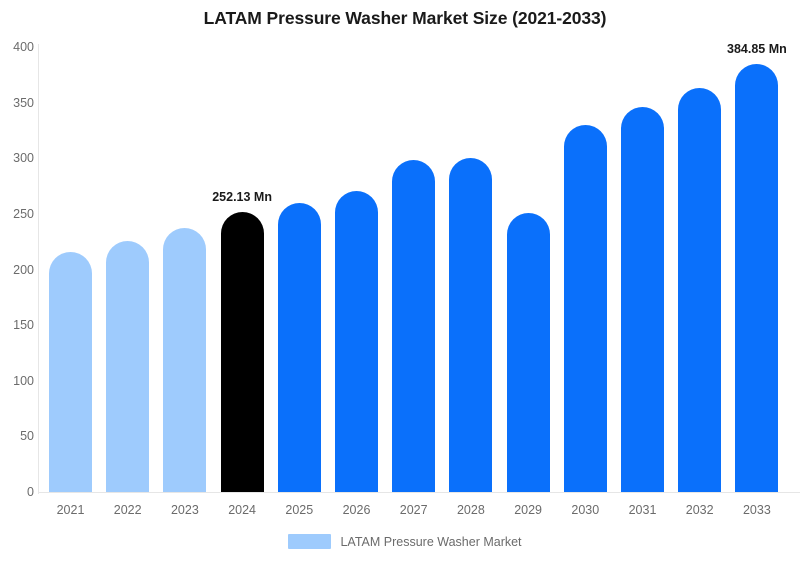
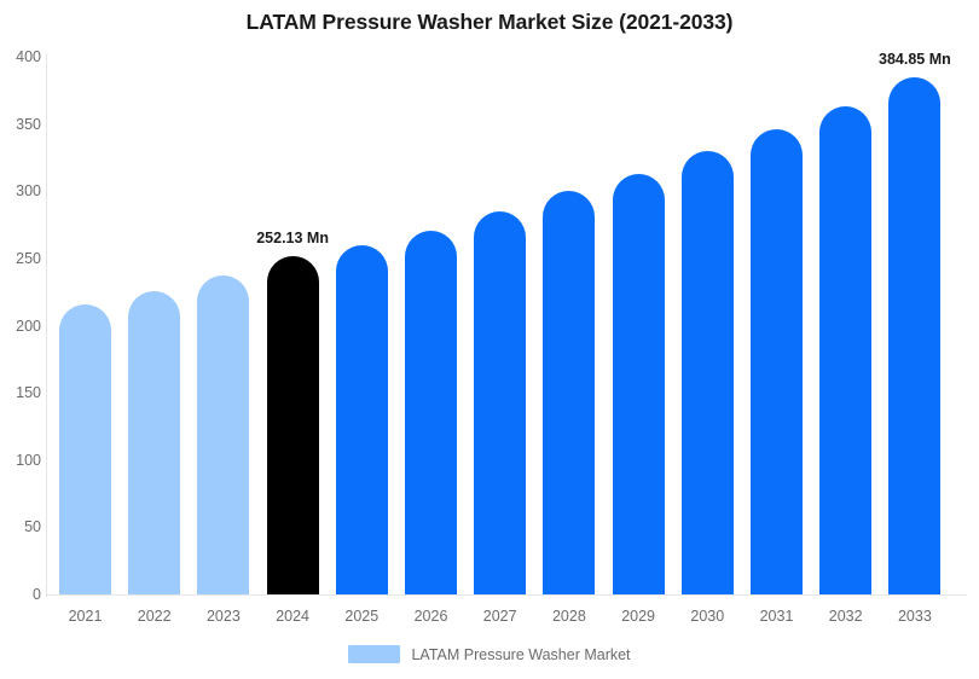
2027: 298 -> 285
2029: 251 -> 313
